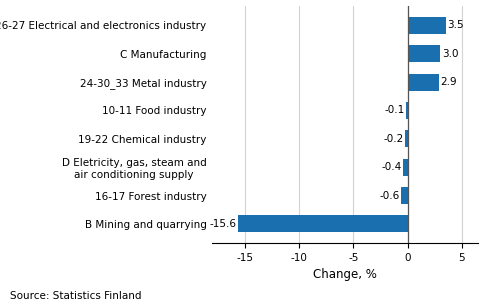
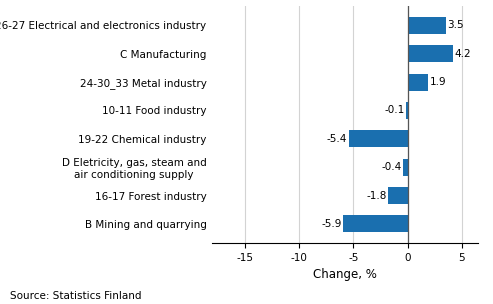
C Manufacturing: 3.0 -> 4.2
24-30_33 Metal industry: 2.9 -> 1.9
19-22 Chemical industry: -0.2 -> -5.4
16-17 Forest industry: -0.6 -> -1.8
B Mining and quarrying: -15.6 -> -5.9
